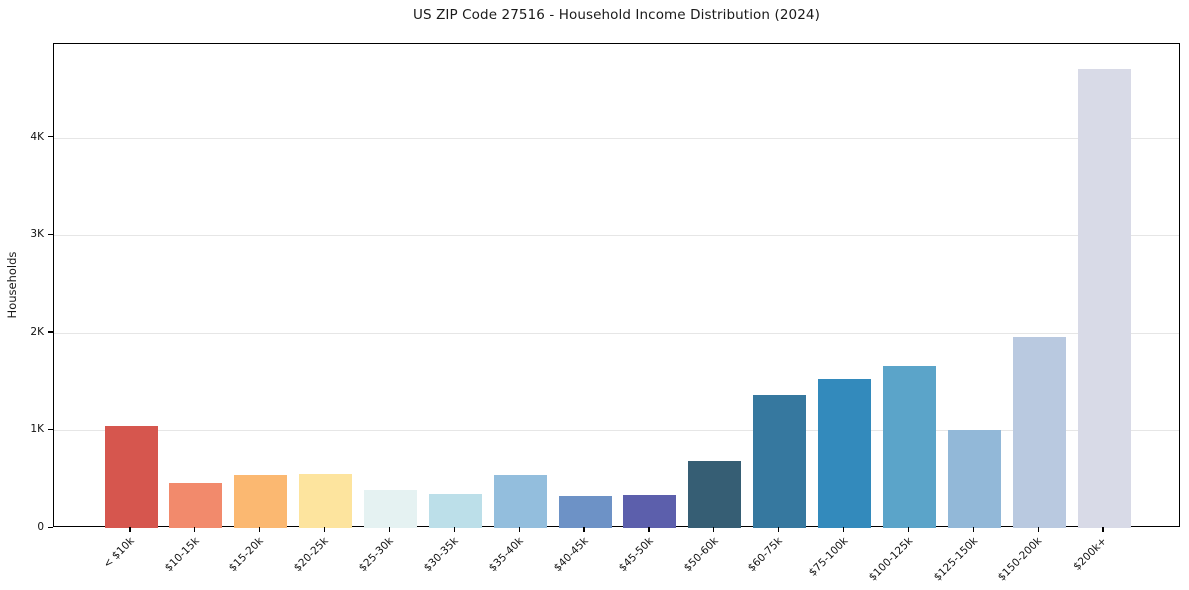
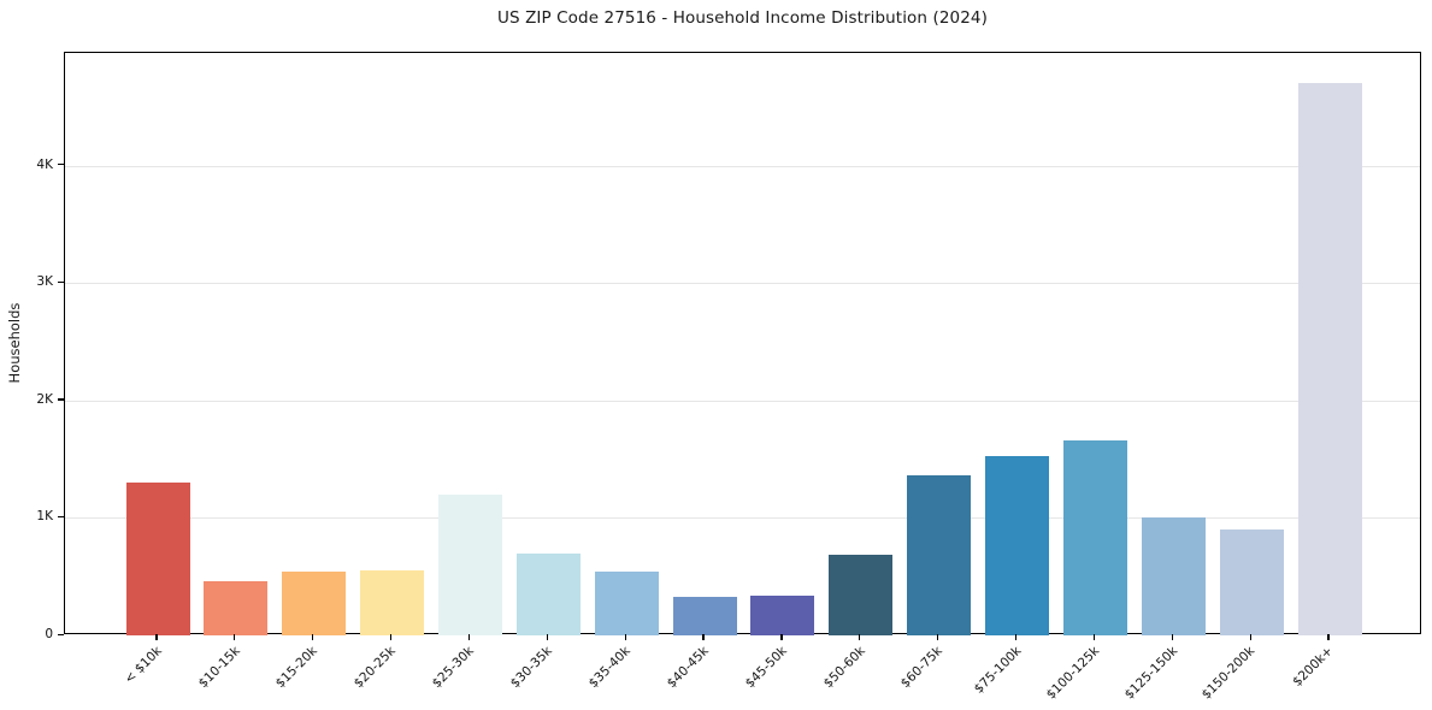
< $10k: 1.0K -> 1.3K
$25-30k: 0.4K -> 1.2K
$30-35k: 0.3K -> 0.7K
$150-200k: 2.0K -> 0.9K
